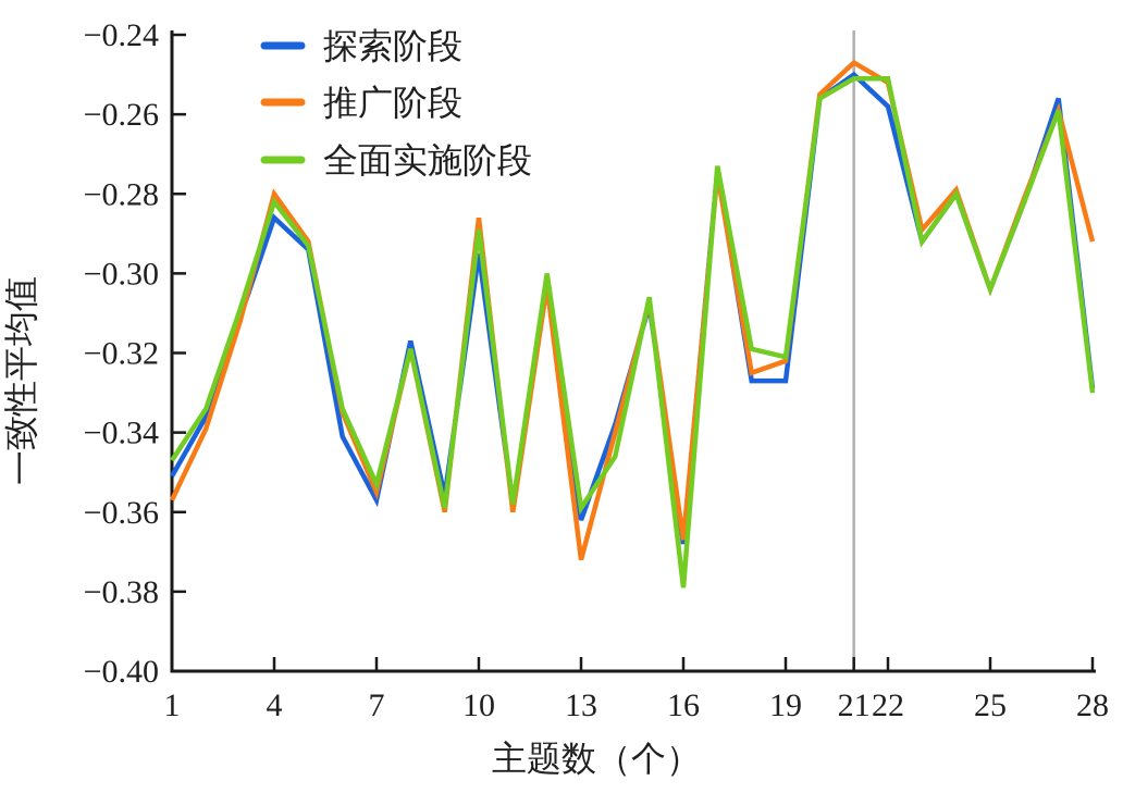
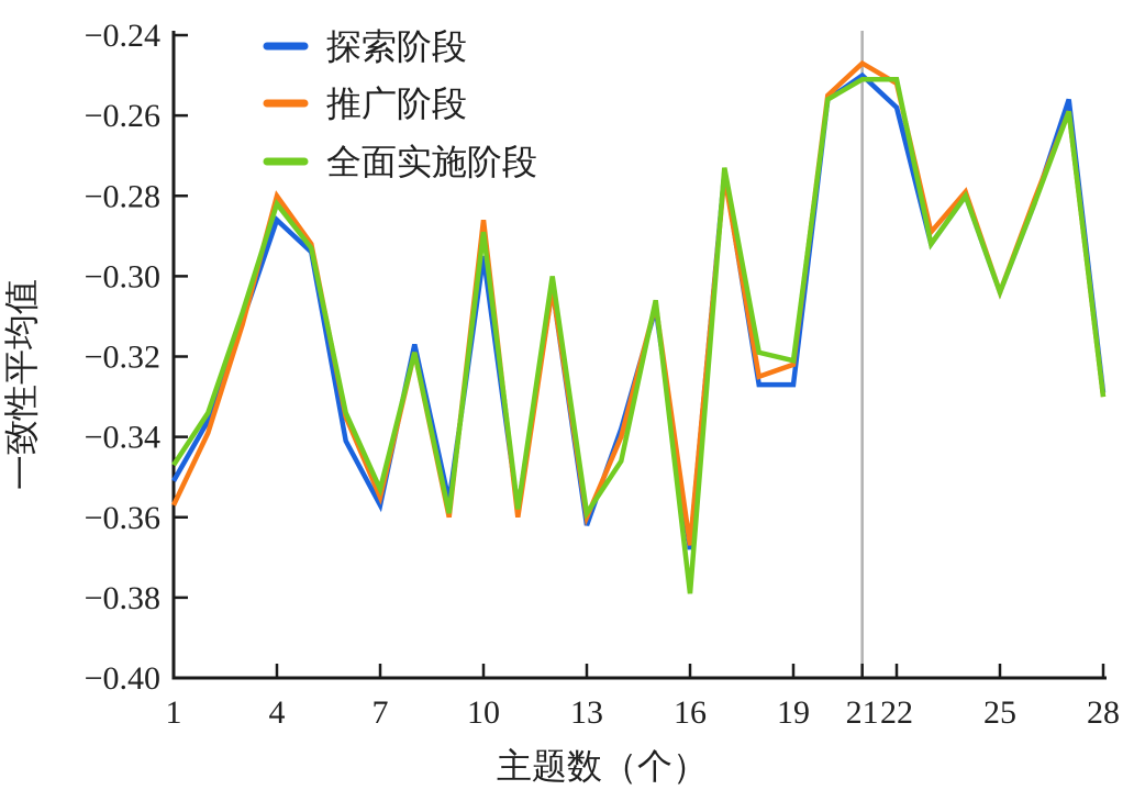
推广阶段/13: -0.372 -> -0.360
推广阶段/28: -0.292 -> -0.330
